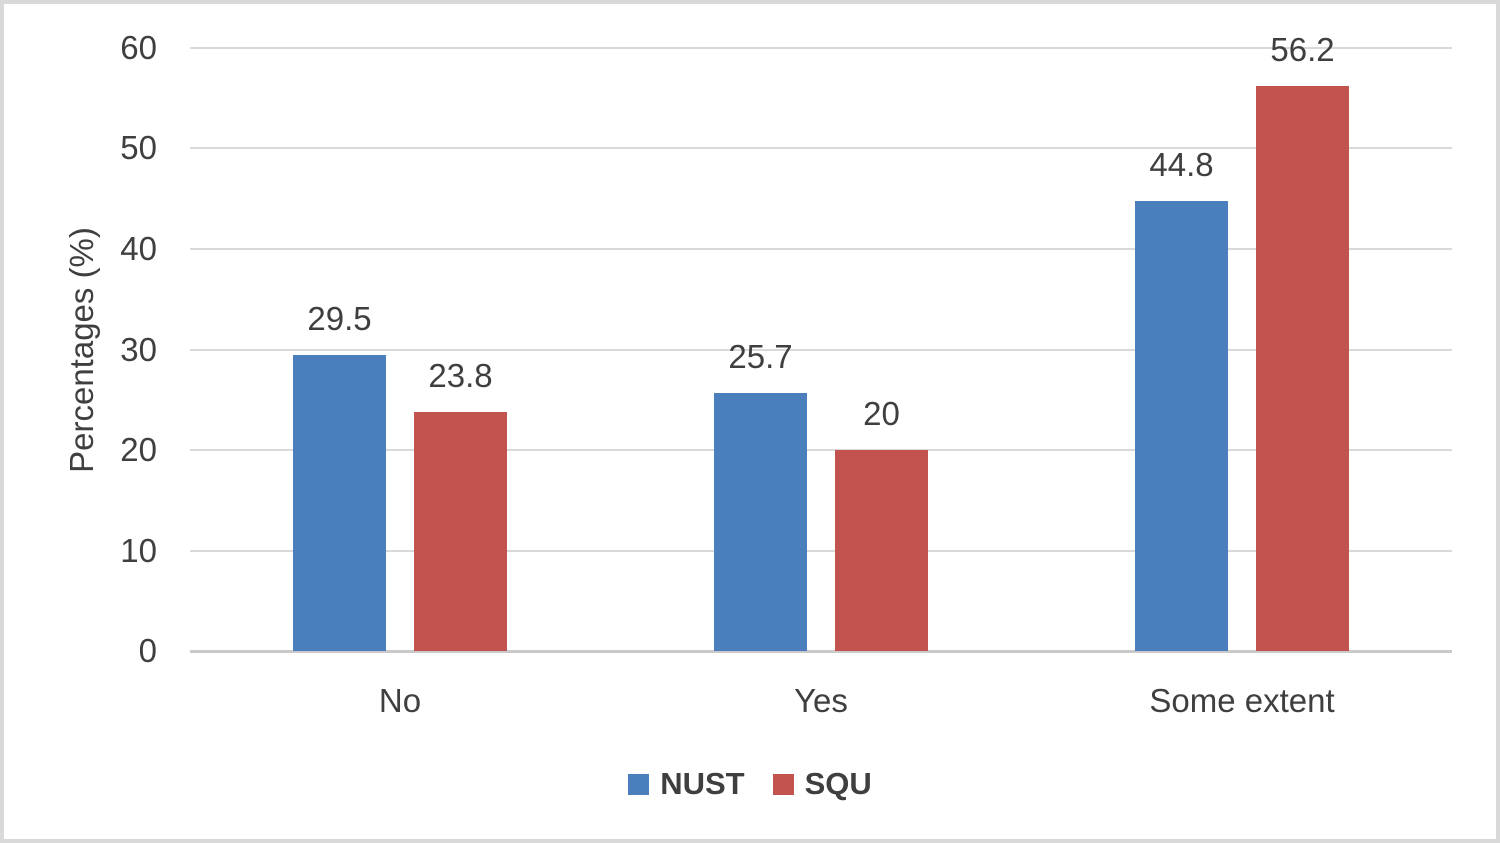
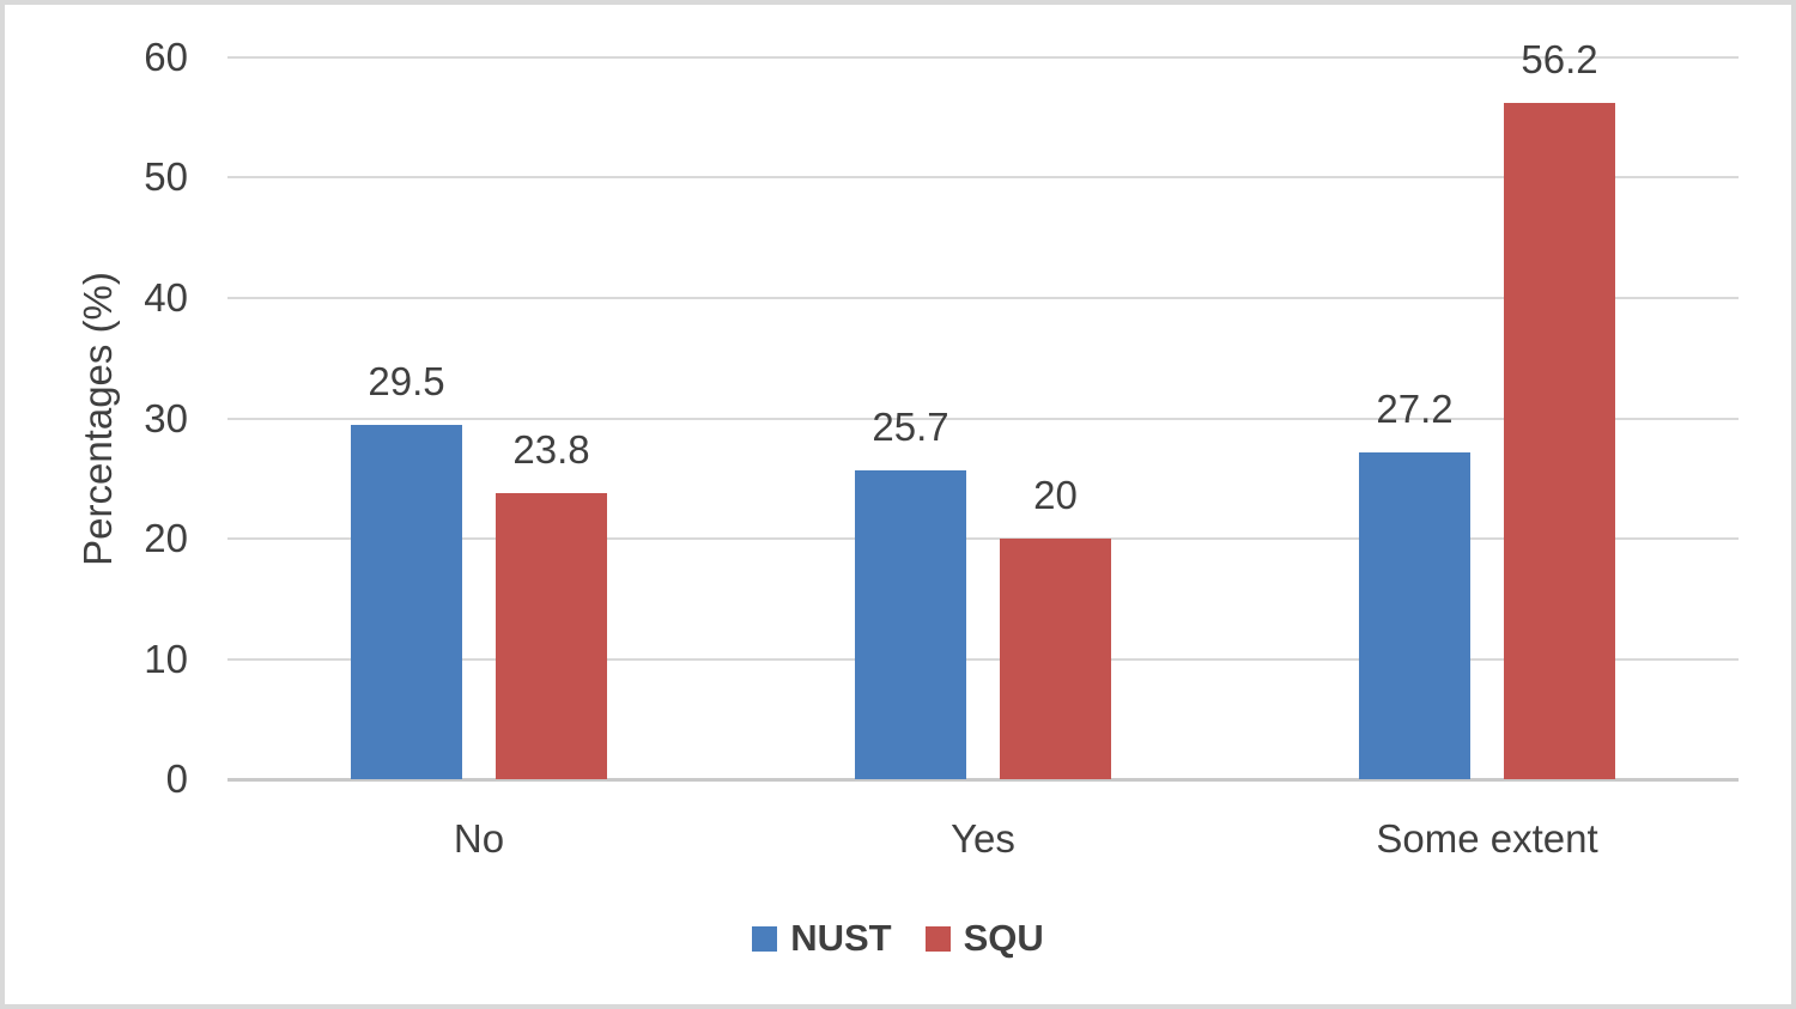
NUST/Some extent: 44.8 -> 27.2
